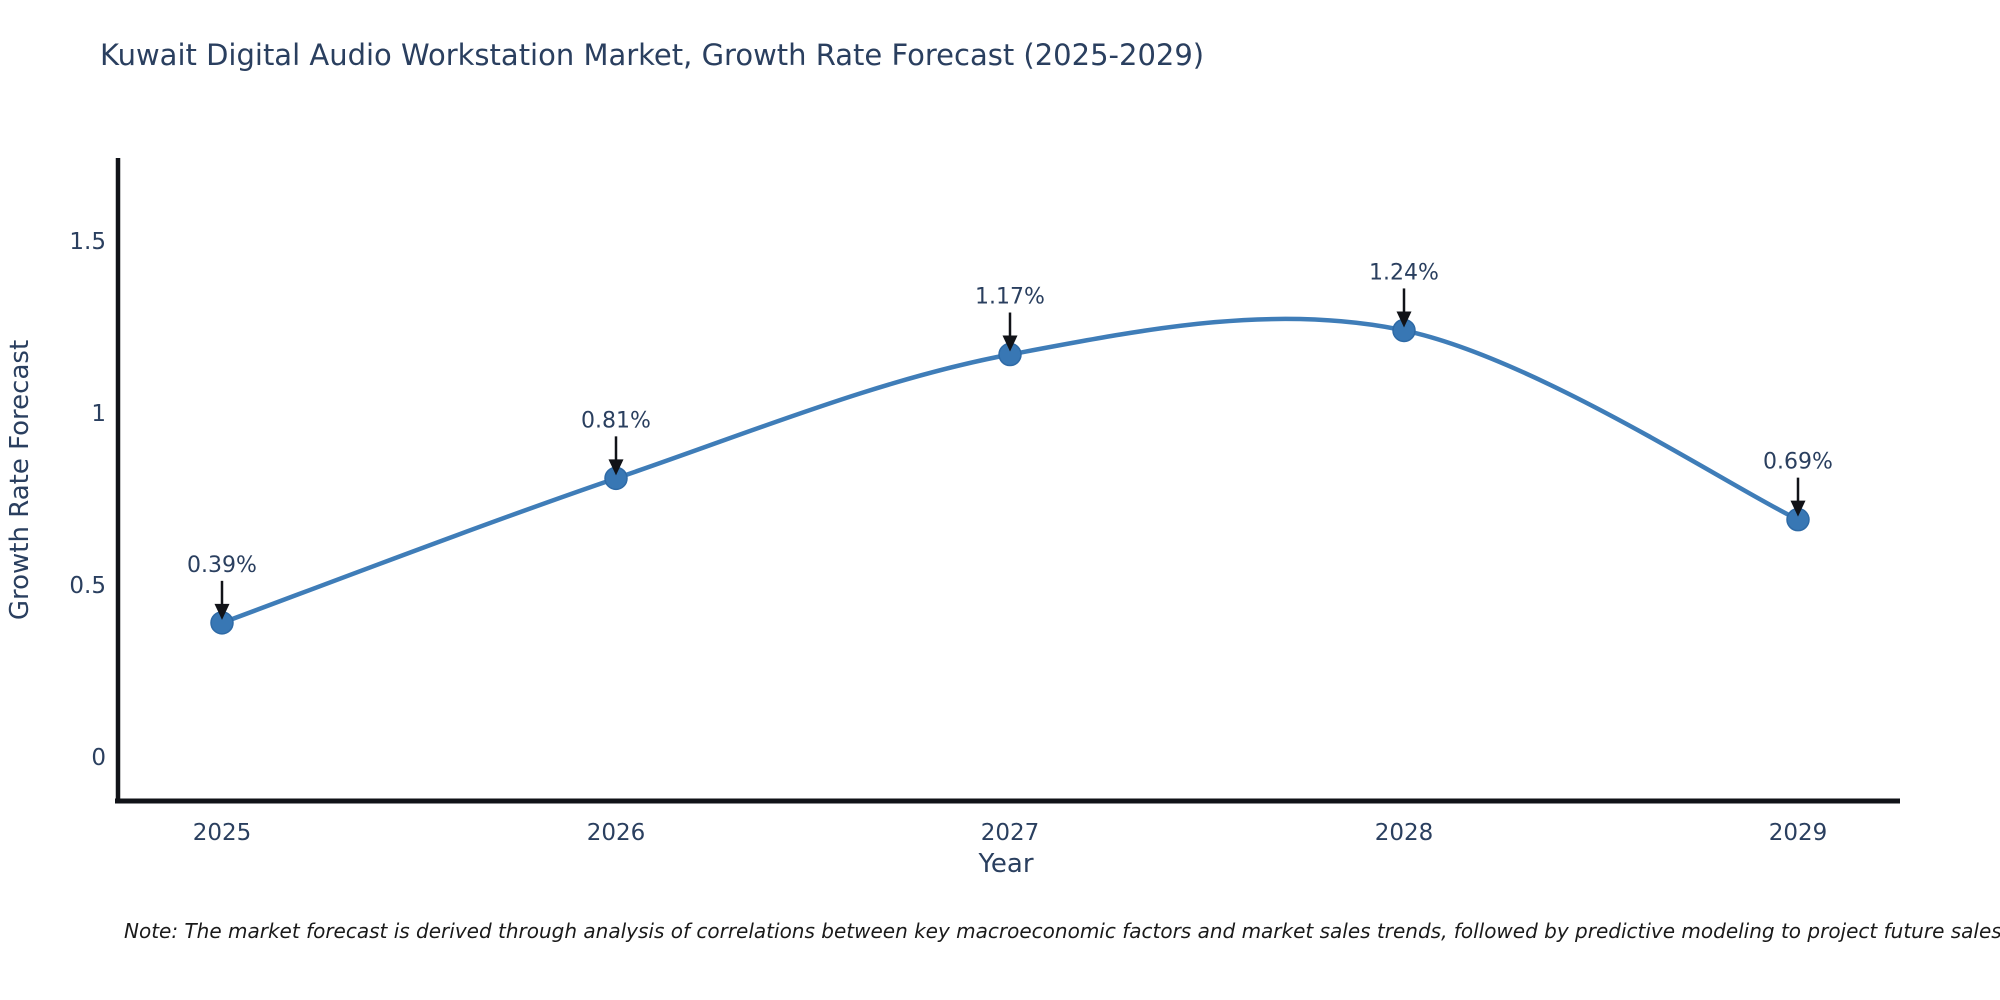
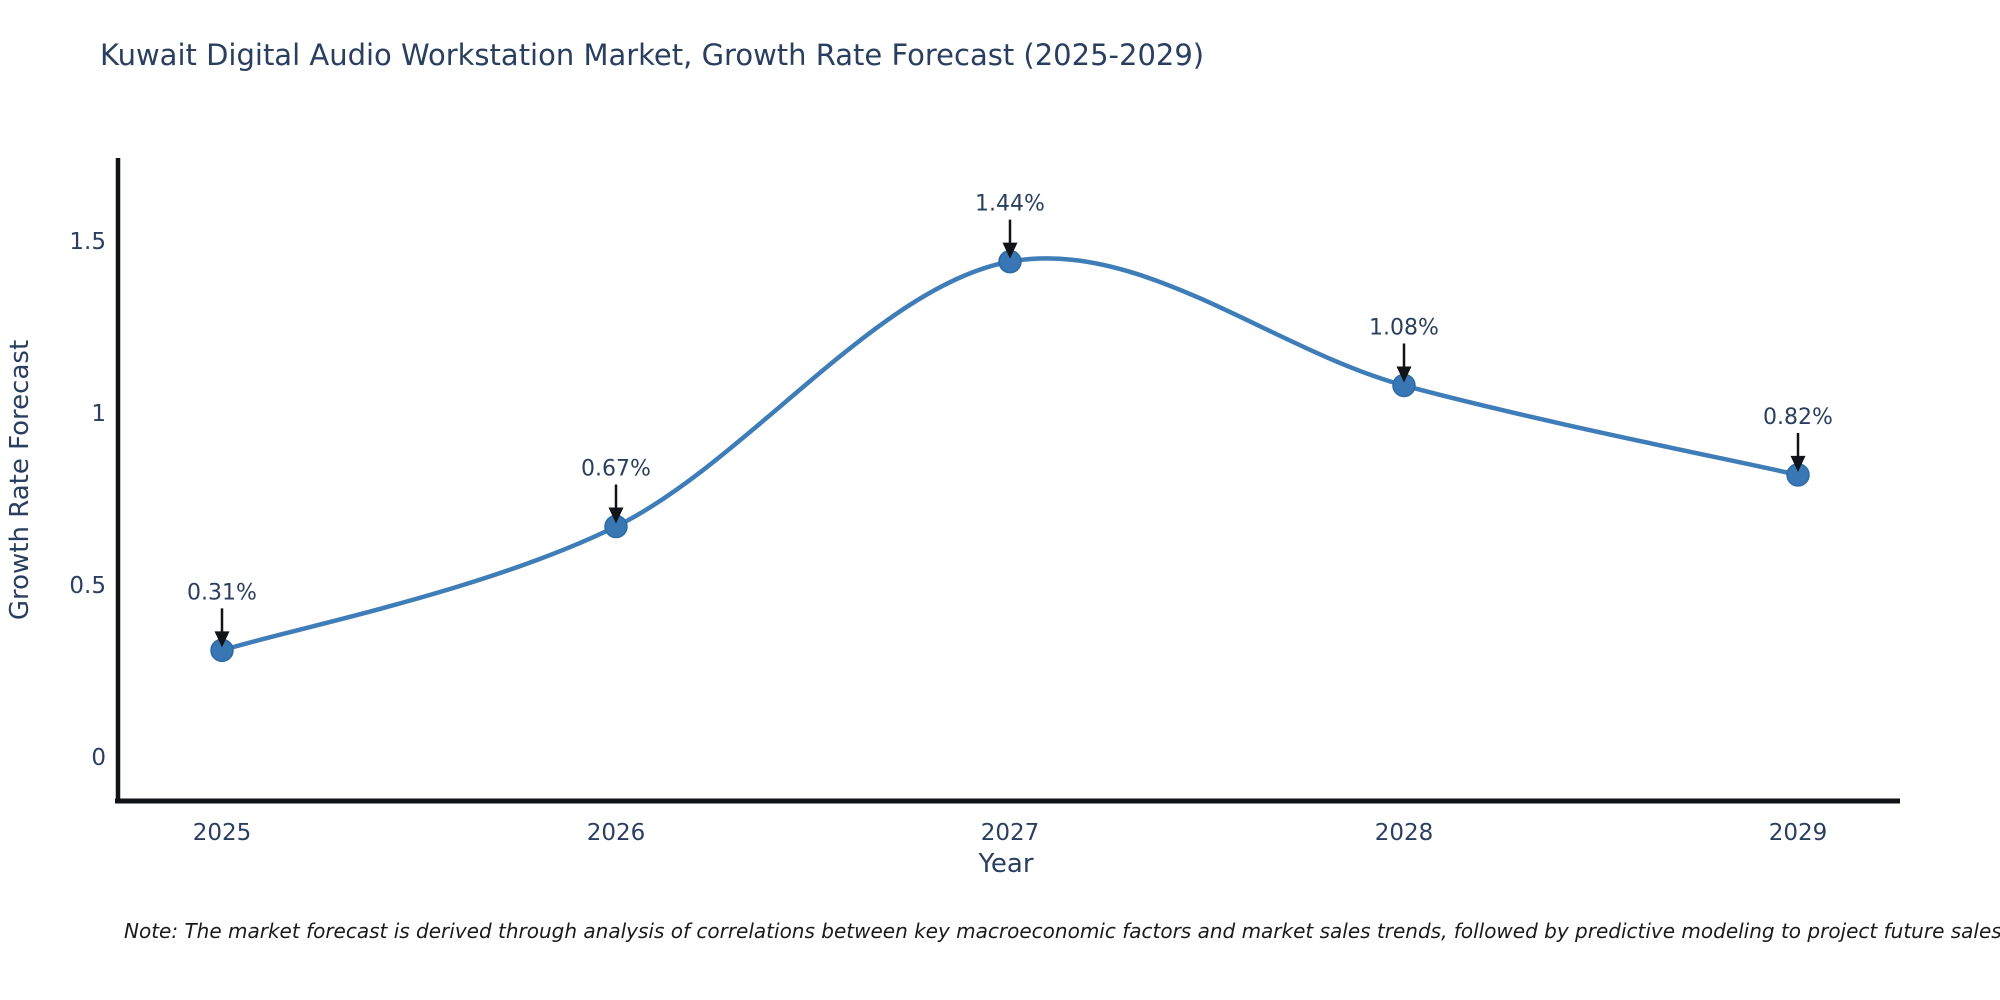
2025: 0.39% -> 0.31%
2026: 0.81% -> 0.67%
2027: 1.17% -> 1.44%
2028: 1.24% -> 1.08%
2029: 0.69% -> 0.82%
